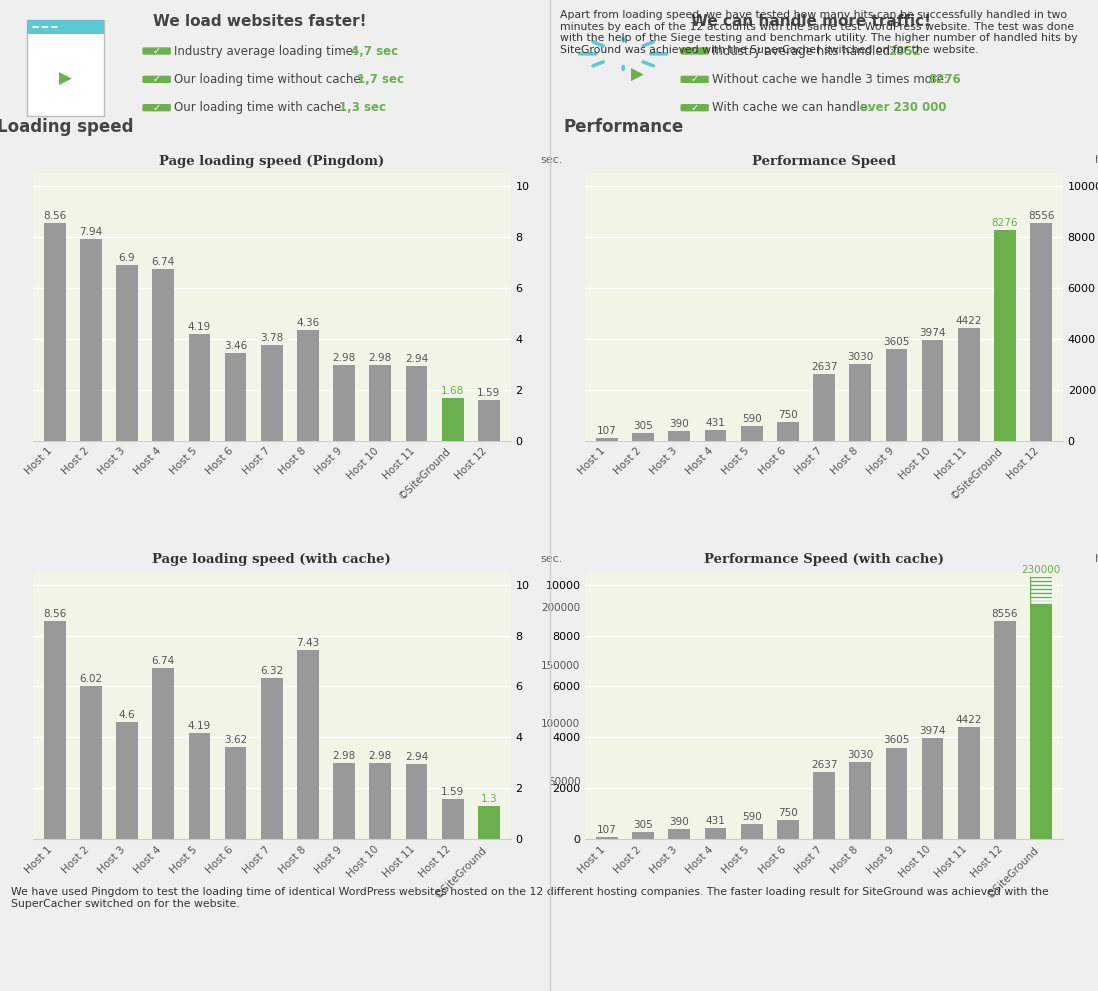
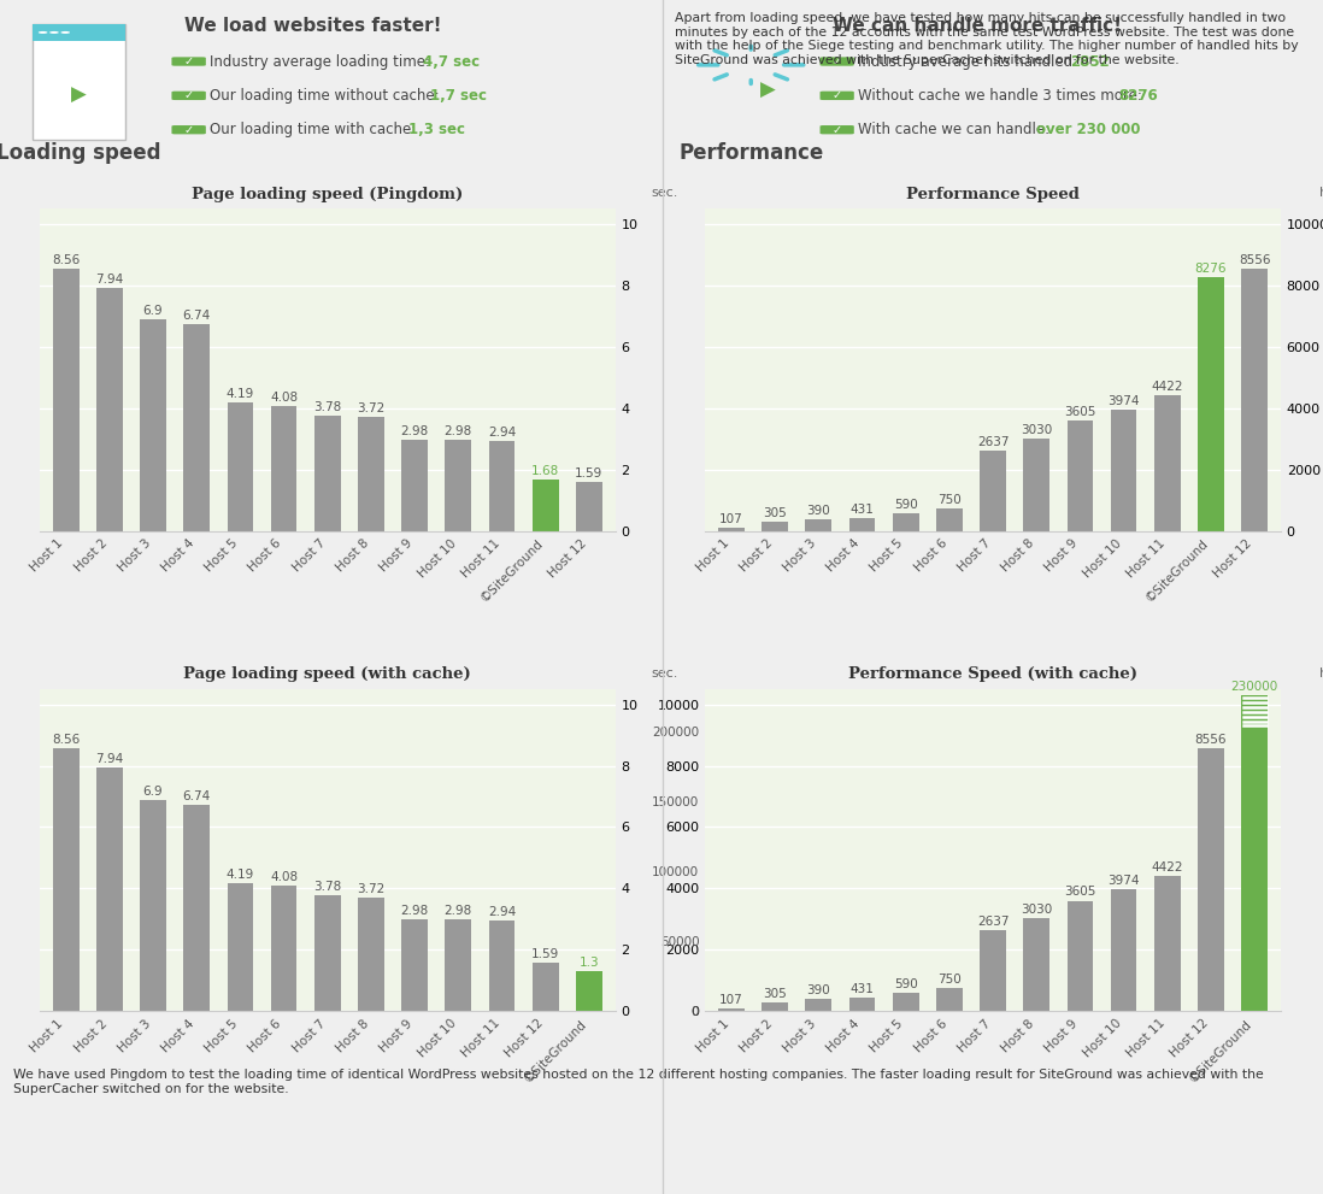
Page loading speed (Pingdom)/Host 6: 3.46 -> 4.08
Page loading speed (Pingdom)/Host 8: 4.36 -> 3.72
Page loading speed (with cache)/Host 2: 6.02 -> 7.94
Page loading speed (with cache)/Host 3: 4.6 -> 6.9
Page loading speed (with cache)/Host 6: 3.62 -> 4.08
Page loading speed (with cache)/Host 7: 6.32 -> 3.78
Page loading speed (with cache)/Host 8: 7.43 -> 3.72
